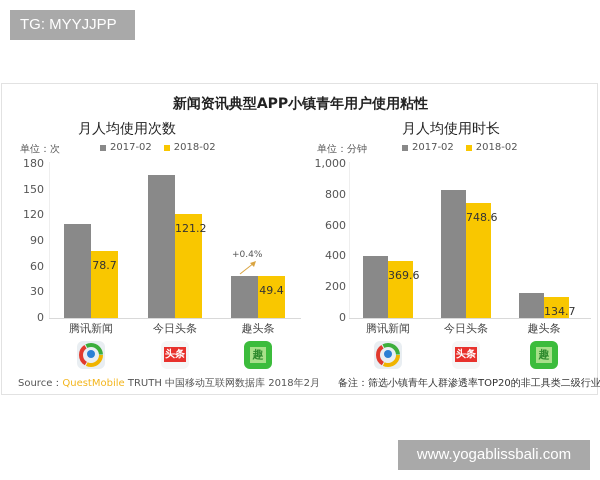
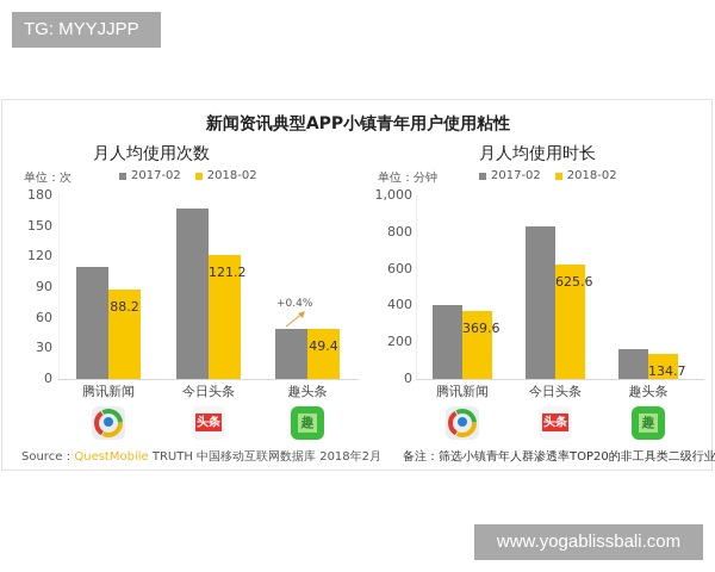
月人均使用次数/2018-02/腾讯新闻: 78.7 -> 88.2
月人均使用时长/2018-02/今日头条: 748.6 -> 625.6
